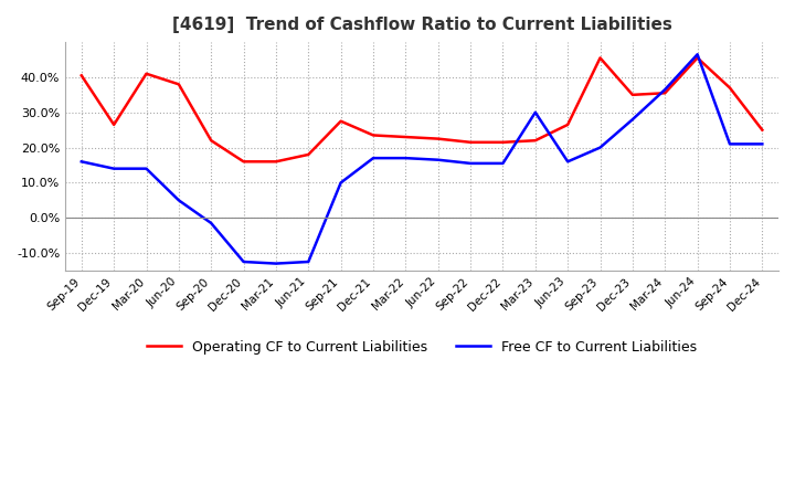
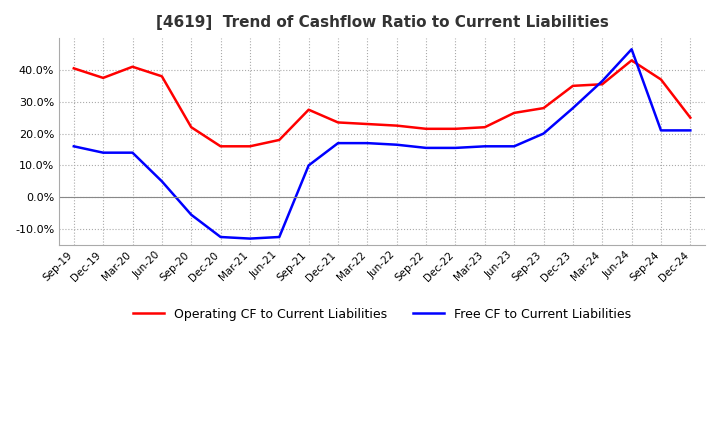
Operating CF to Current Liabilities/Dec-19: 26.5% -> 37.5%
Free CF to Current Liabilities/Sep-20: -1.5% -> -5.5%
Free CF to Current Liabilities/Mar-23: 30.0% -> 16.0%
Operating CF to Current Liabilities/Sep-23: 45.5% -> 28.0%
Operating CF to Current Liabilities/Jun-24: 45.5% -> 43.0%
